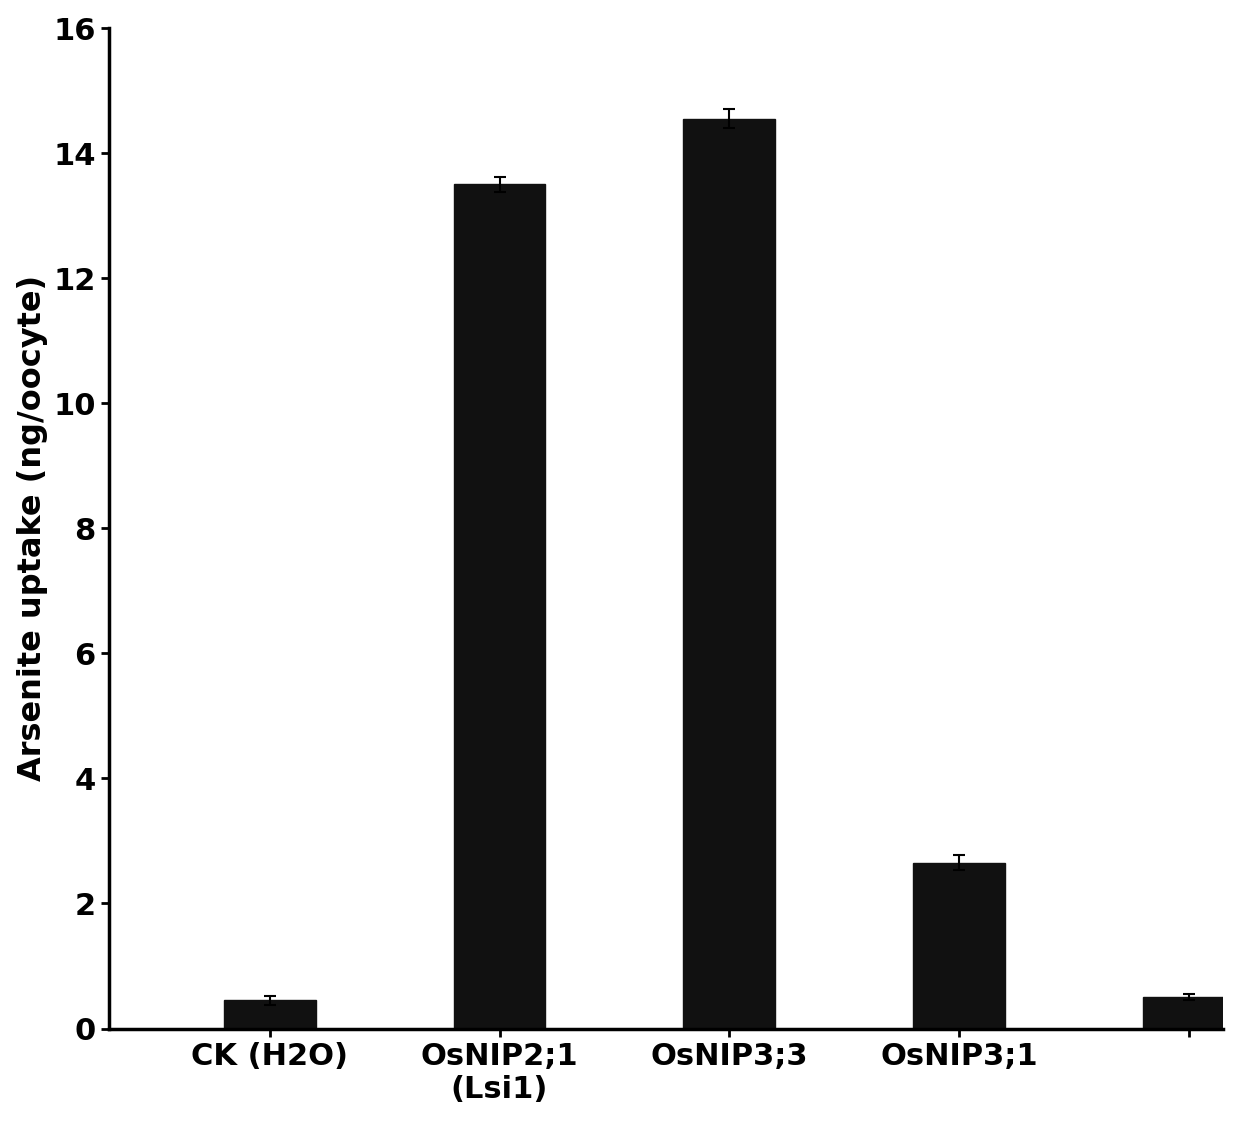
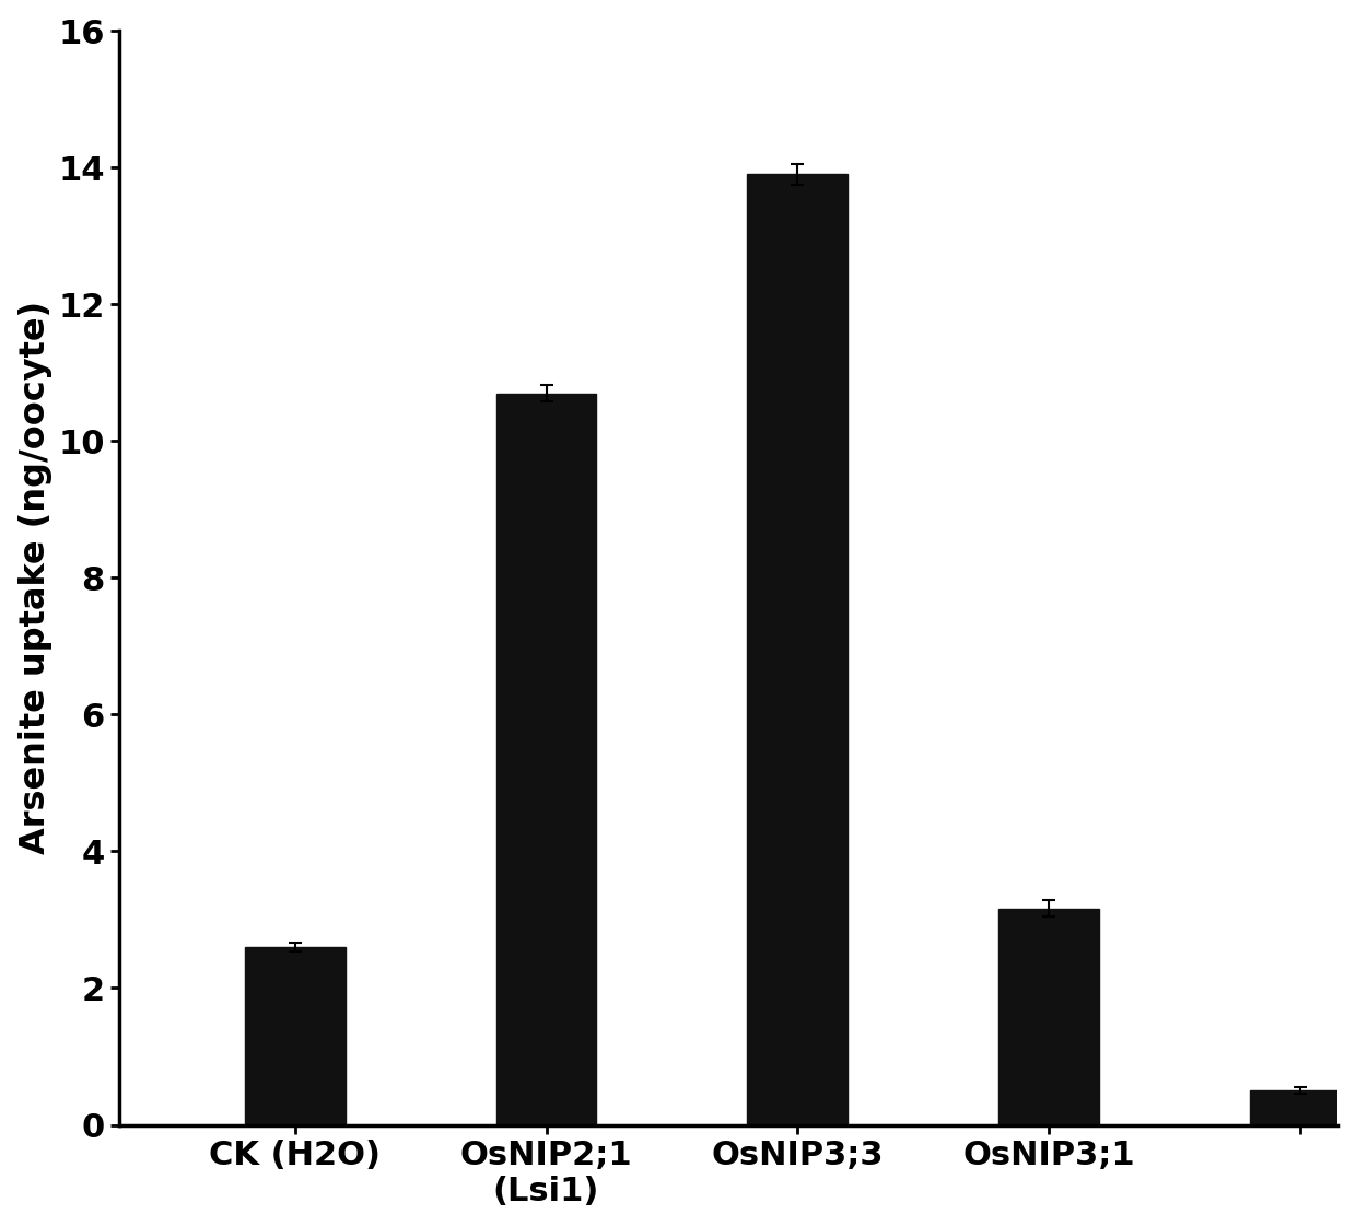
CK (H2O): 0.45 -> 2.60
OsNIP2;1 (Lsi1): 13.50 -> 10.70
OsNIP3;3: 14.55 -> 13.90
OsNIP3;1: 2.65 -> 3.16
